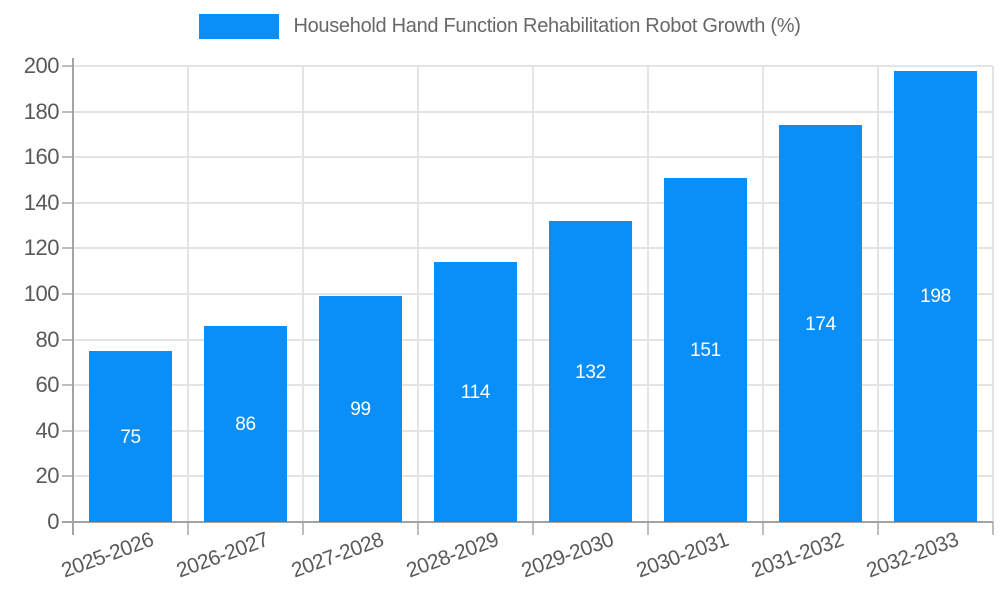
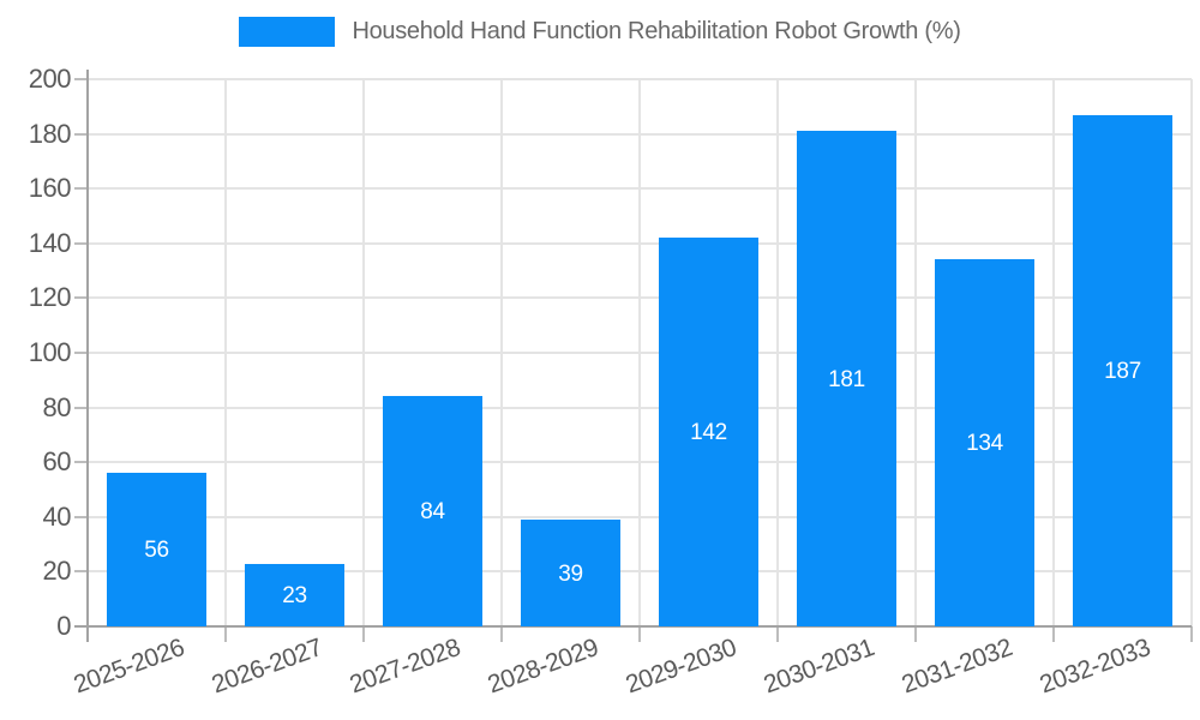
2025-2026: 75 -> 56
2026-2027: 86 -> 23
2027-2028: 99 -> 84
2028-2029: 114 -> 39
2029-2030: 132 -> 142
2030-2031: 151 -> 181
2031-2032: 174 -> 134
2032-2033: 198 -> 187
